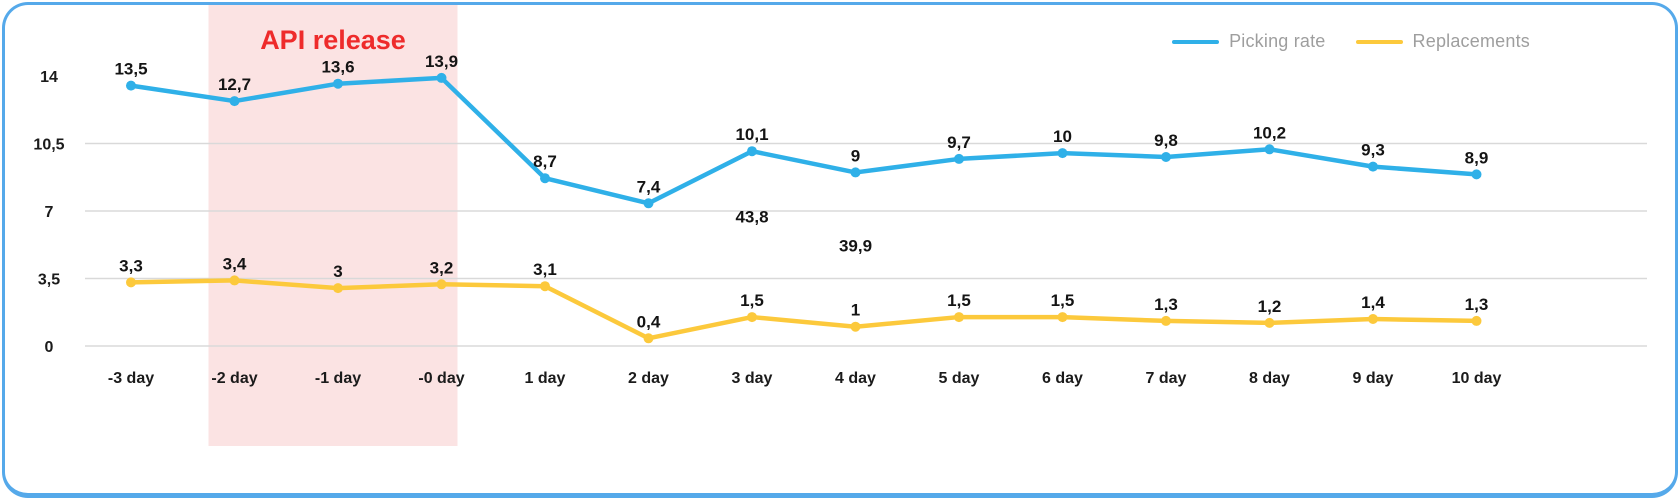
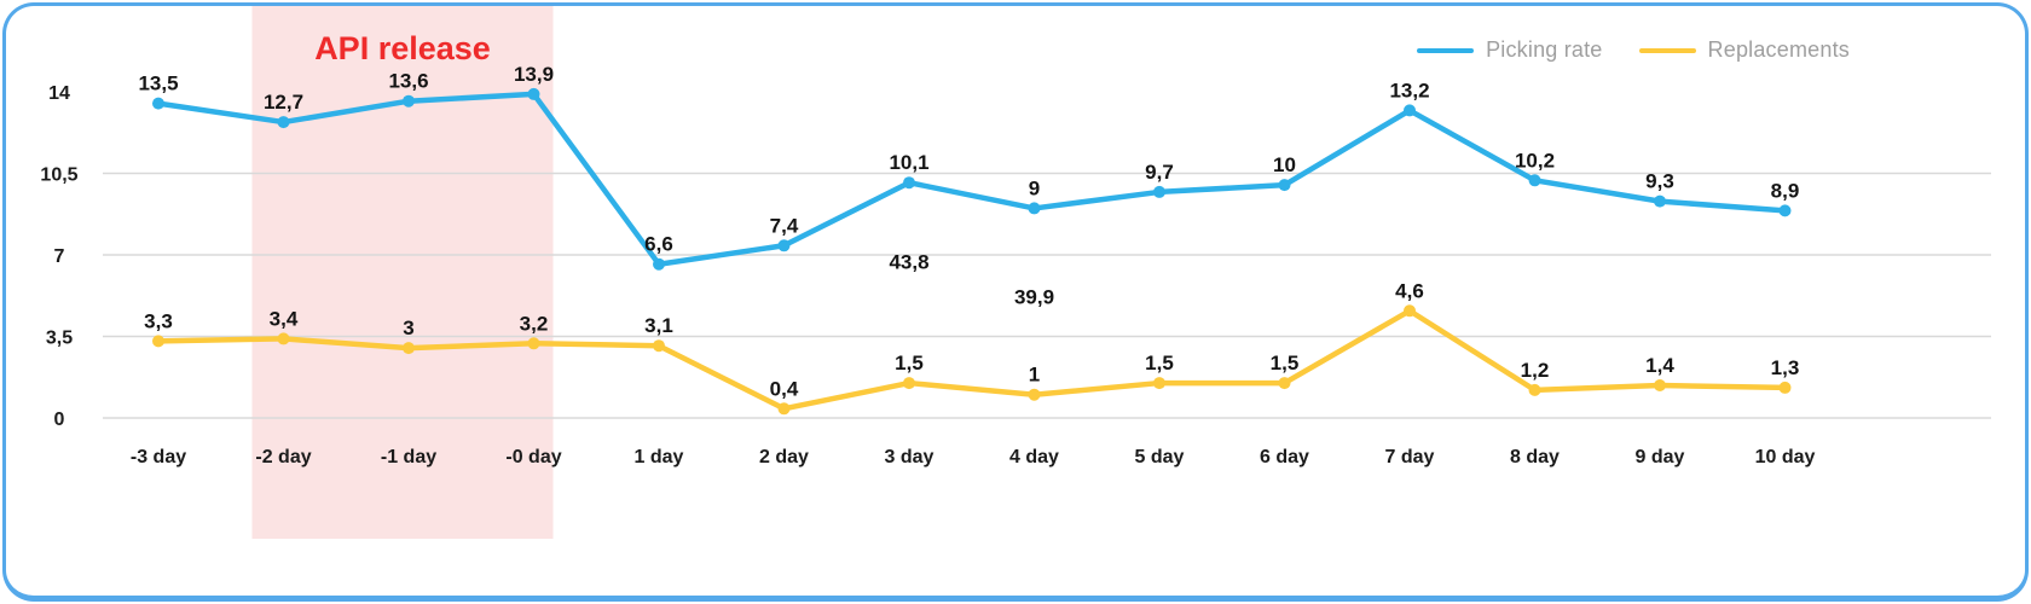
Picking rate/1 day: 8,7 -> 6,6
Picking rate/7 day: 9,8 -> 13,2
Replacements/7 day: 1,3 -> 4,6
